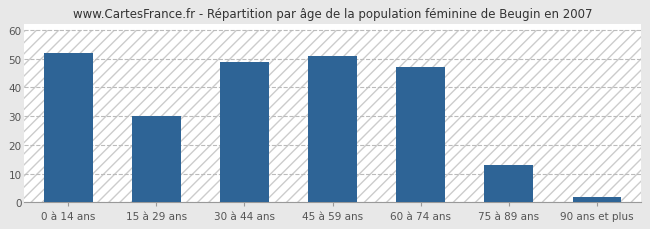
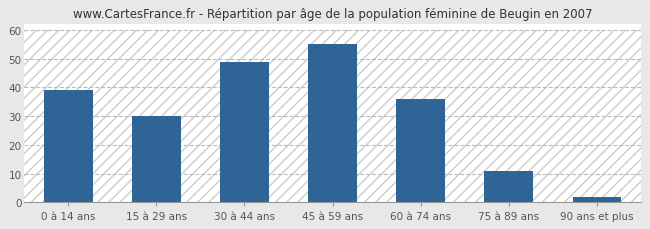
0 à 14 ans: 52 -> 39
45 à 59 ans: 51 -> 55
60 à 74 ans: 47 -> 36
75 à 89 ans: 13 -> 11
